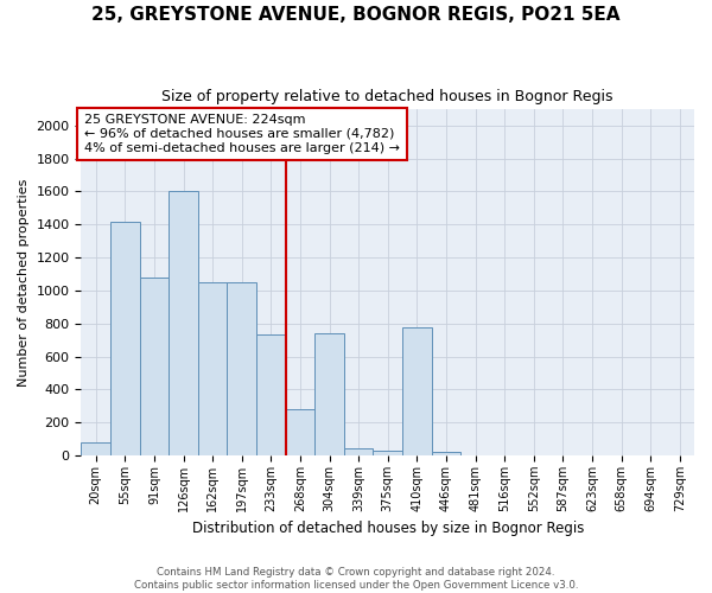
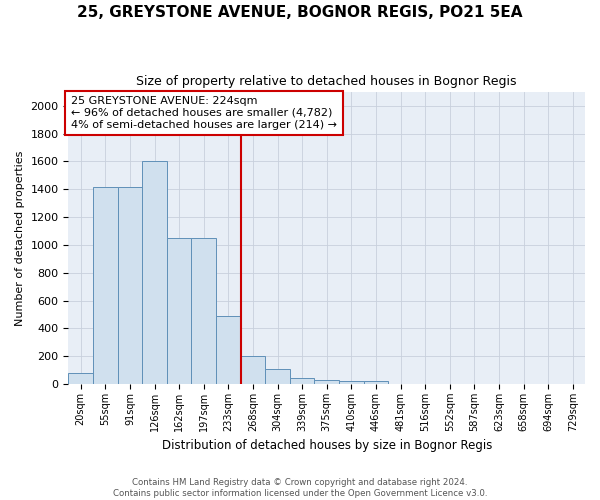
91sqm: 1080 -> 1420
233sqm: 730 -> 490
268sqm: 280 -> 200
304sqm: 740 -> 100
410sqm: 780 -> 20
